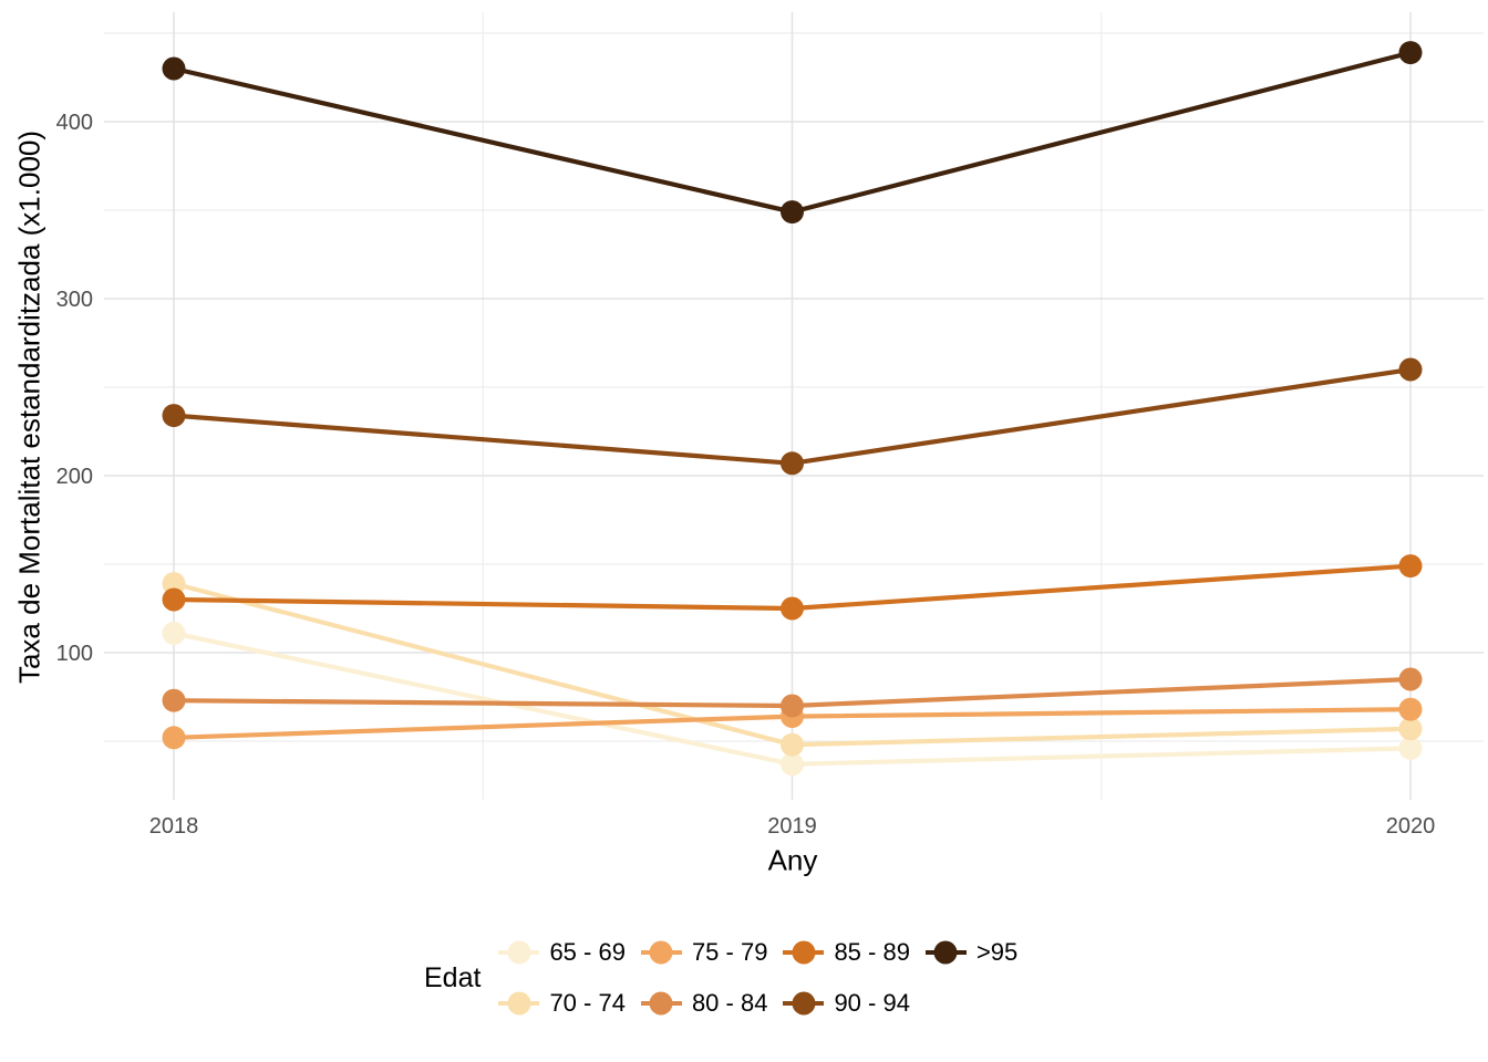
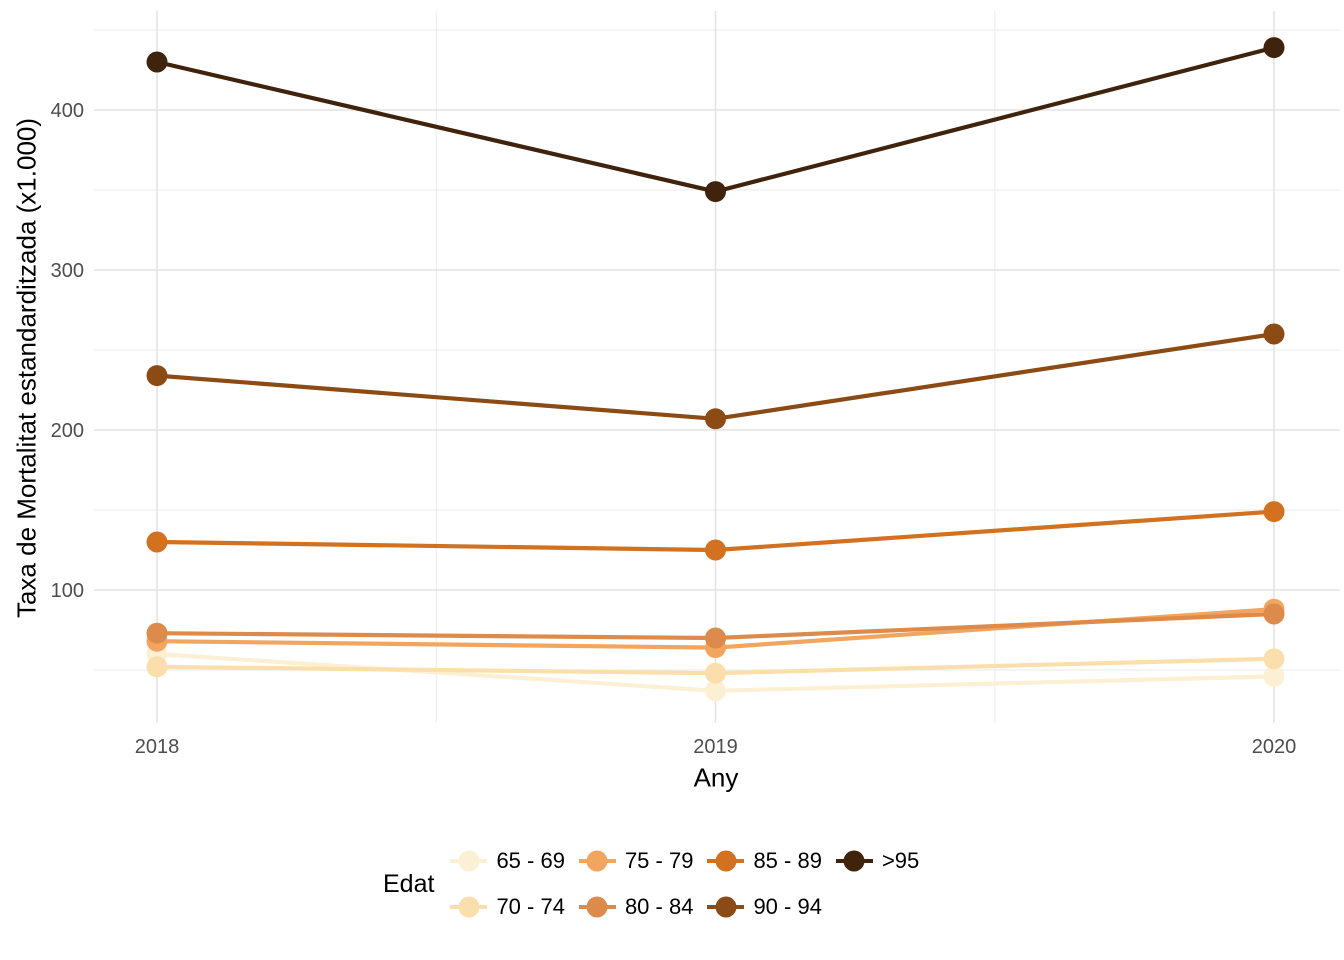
65 - 69/2018: 111 -> 60
70 - 74/2018: 139 -> 52
75 - 79/2018: 52 -> 68
75 - 79/2020: 68 -> 88
